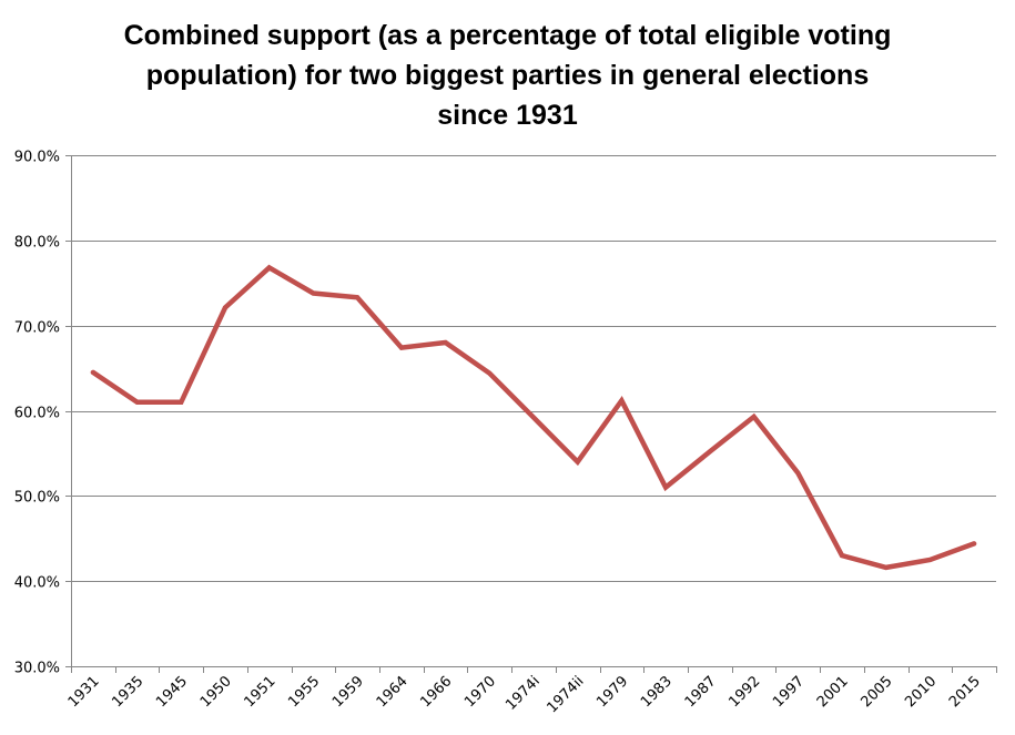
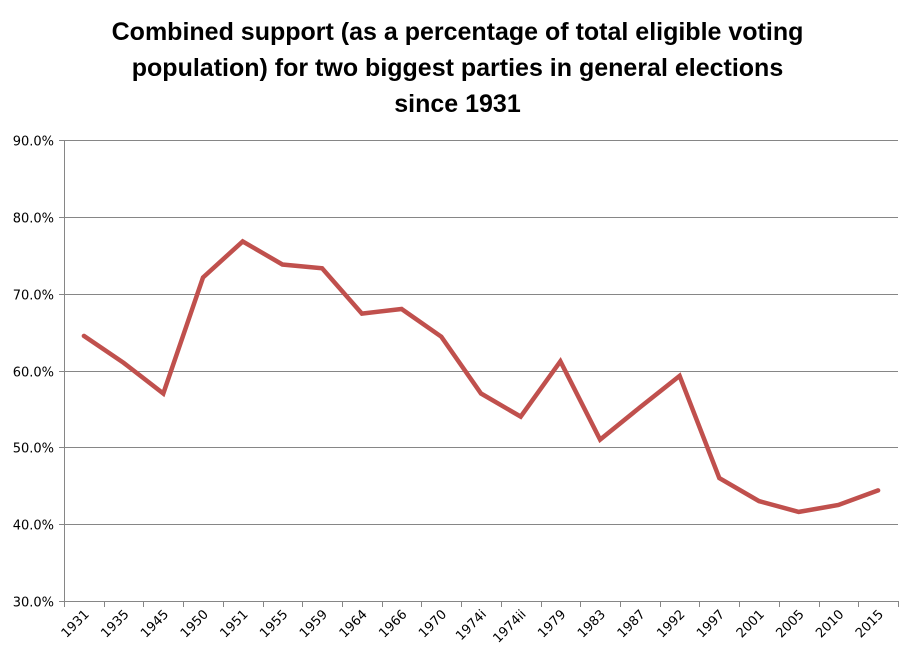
1945: 61% -> 57%
1974i: 59% -> 57%
1997: 53% -> 46%
